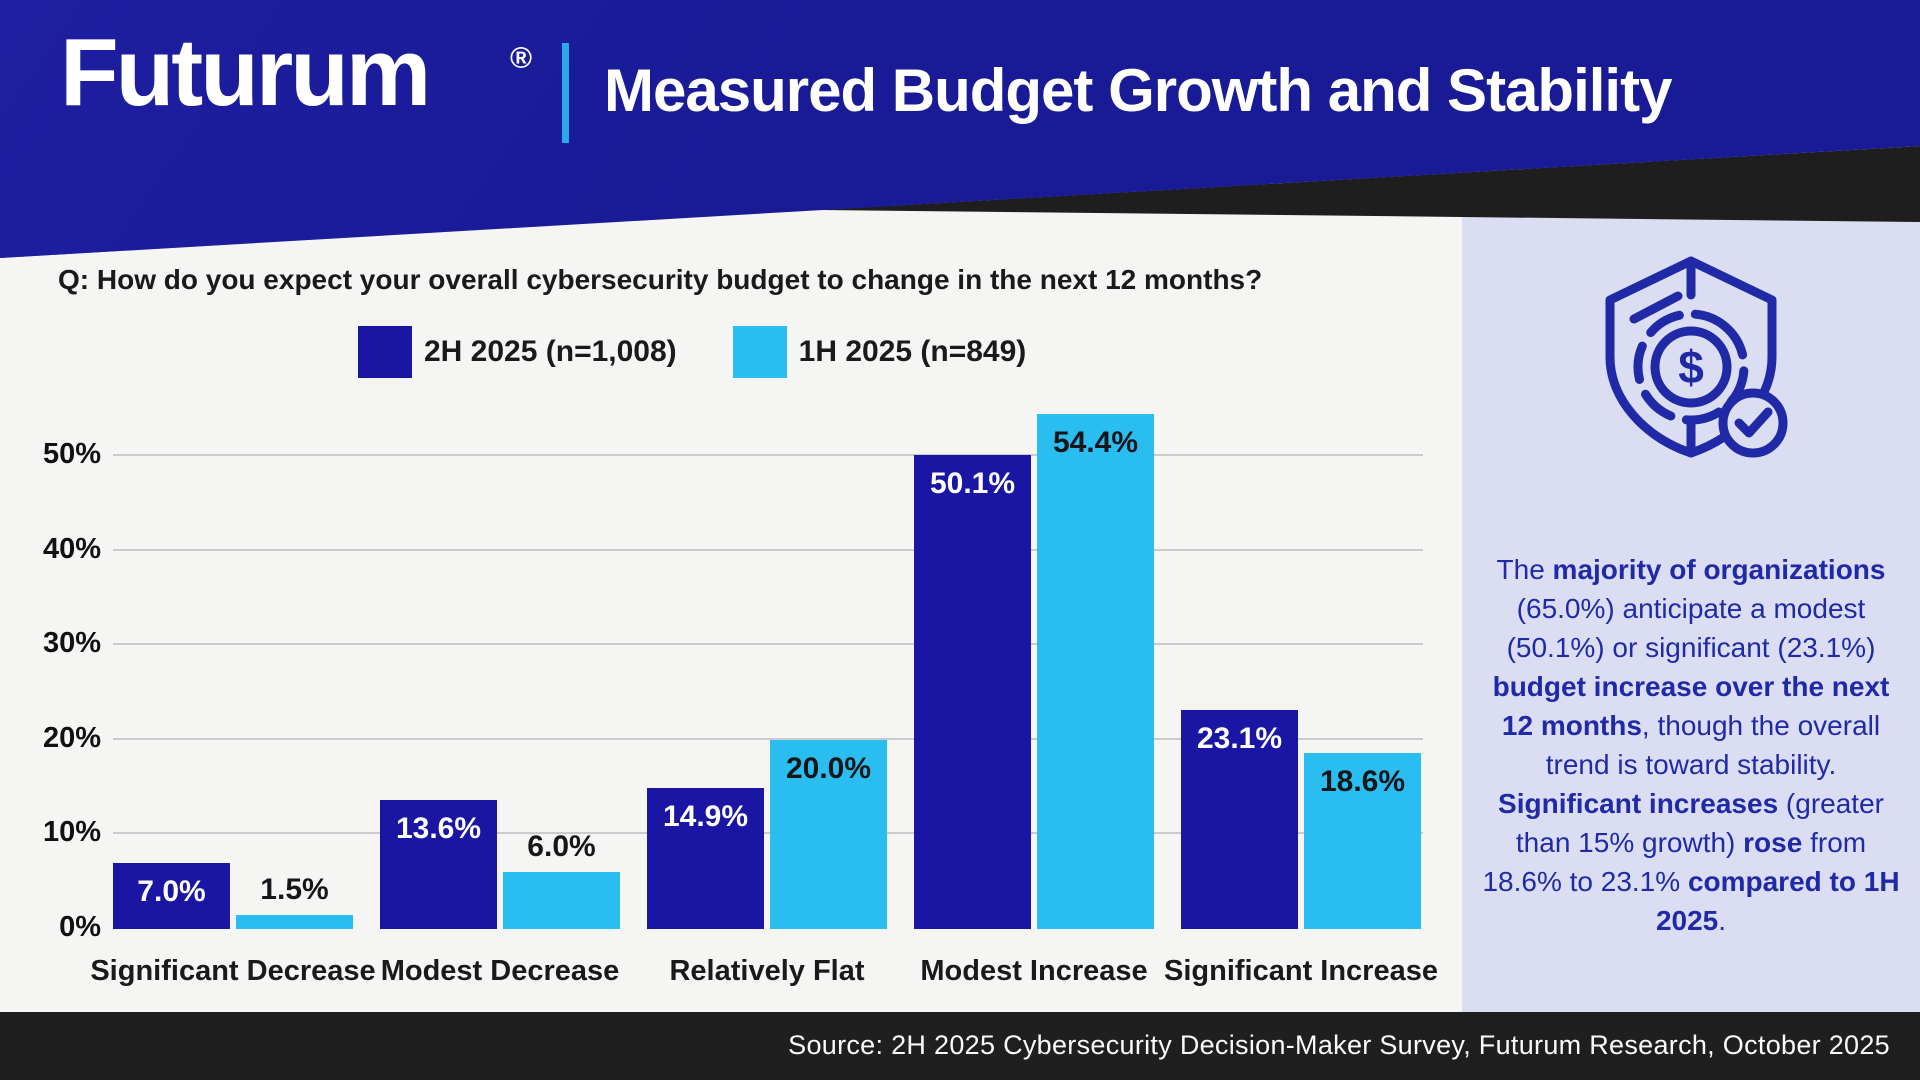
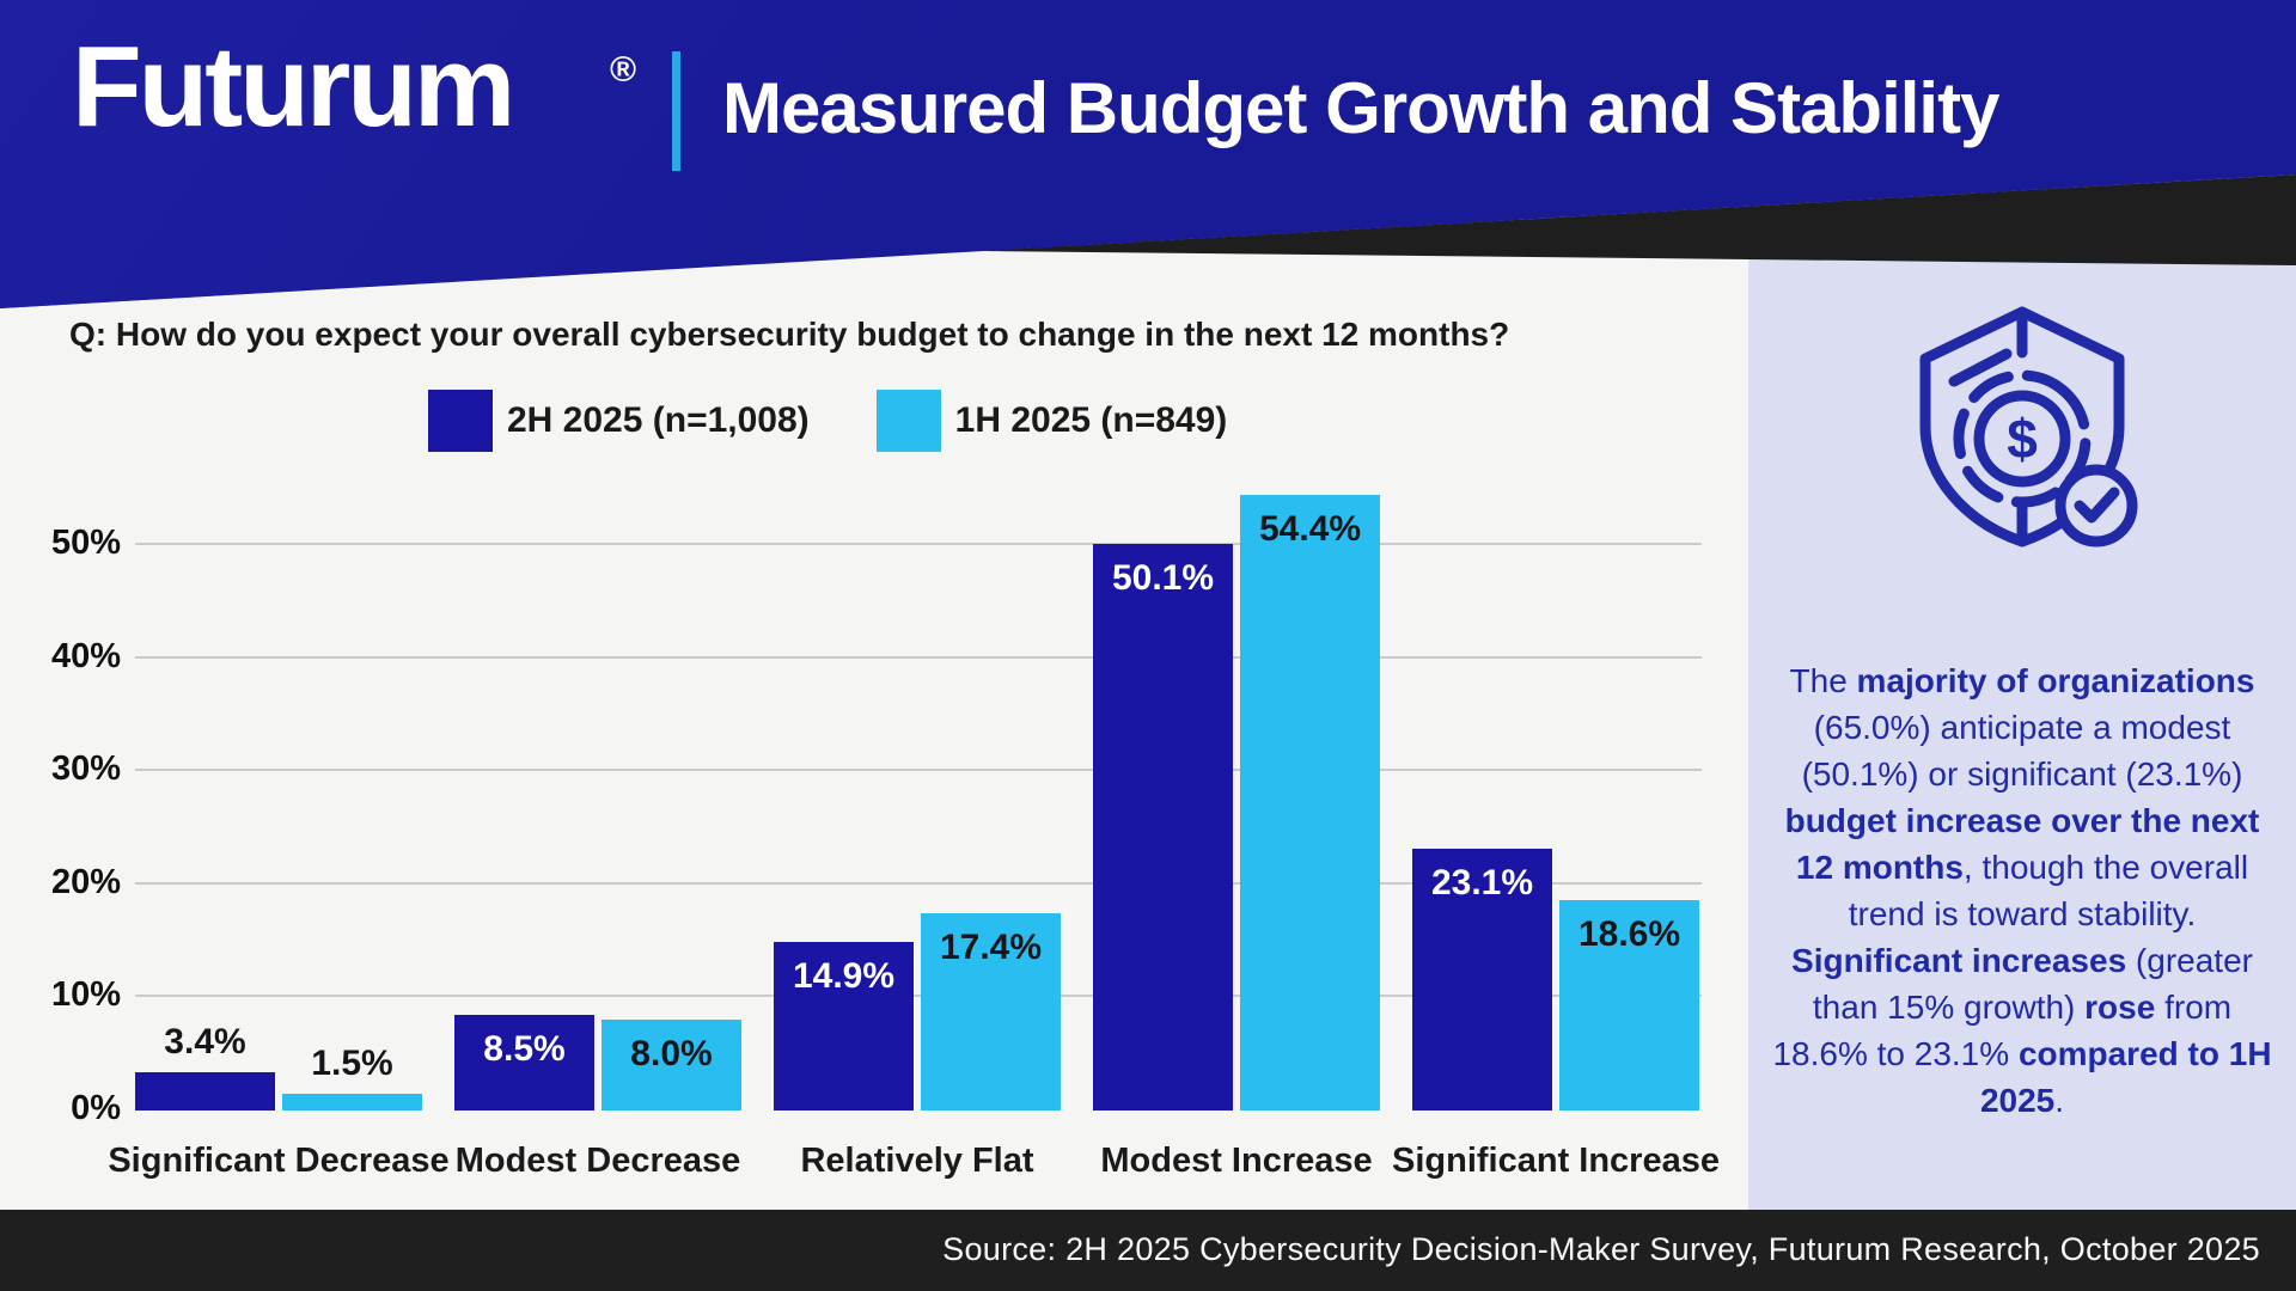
2H 2025 (n=1,008)/Significant Decrease: 7.0% -> 3.4%
2H 2025 (n=1,008)/Modest Decrease: 13.6% -> 8.5%
1H 2025 (n=849)/Modest Decrease: 6.0% -> 8.0%
1H 2025 (n=849)/Relatively Flat: 20.0% -> 17.4%
